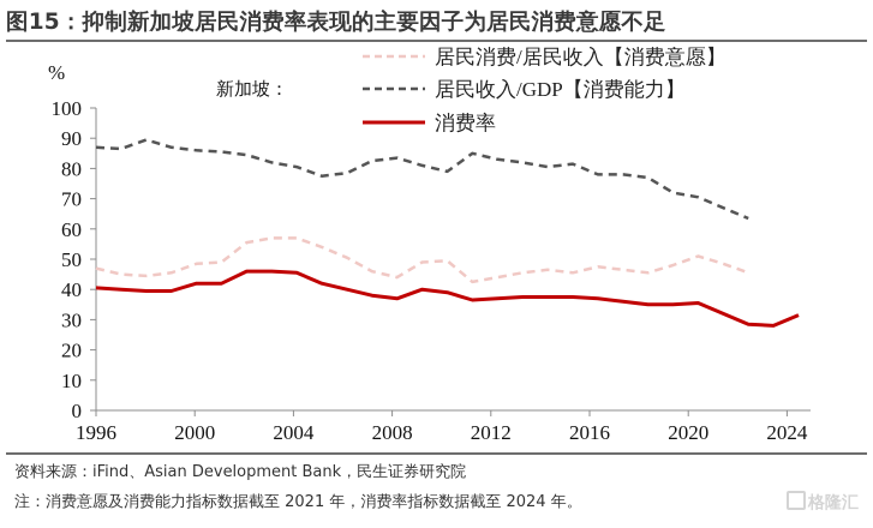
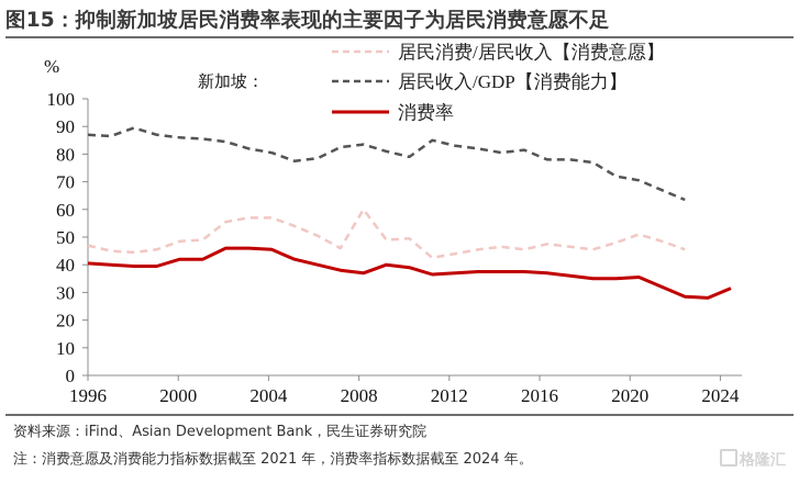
居民消费/居民收入【消费意愿】/2008: 44 -> 60
